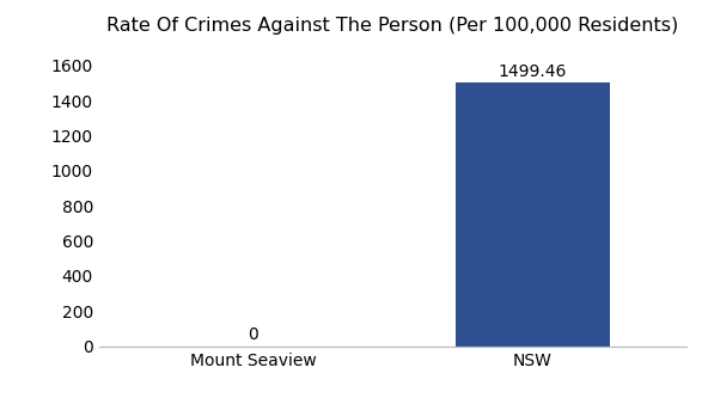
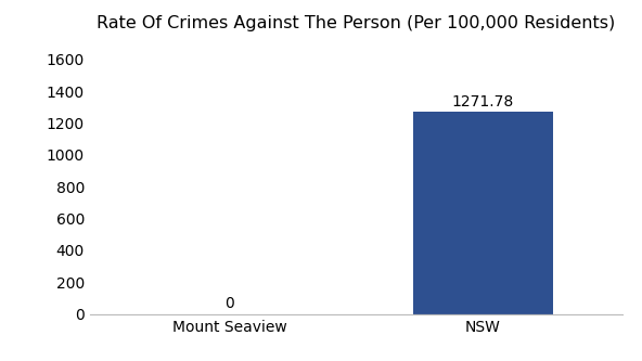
NSW: 1499.46 -> 1271.78
